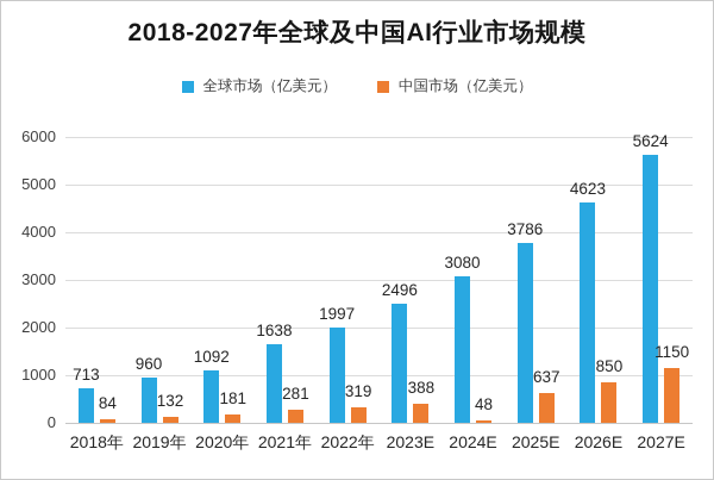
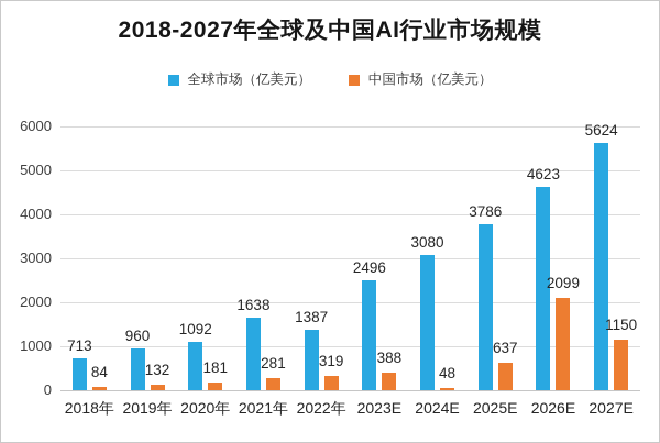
全球市场（亿美元）/2022年: 1997 -> 1387
中国市场（亿美元）/2026E: 850 -> 2099
